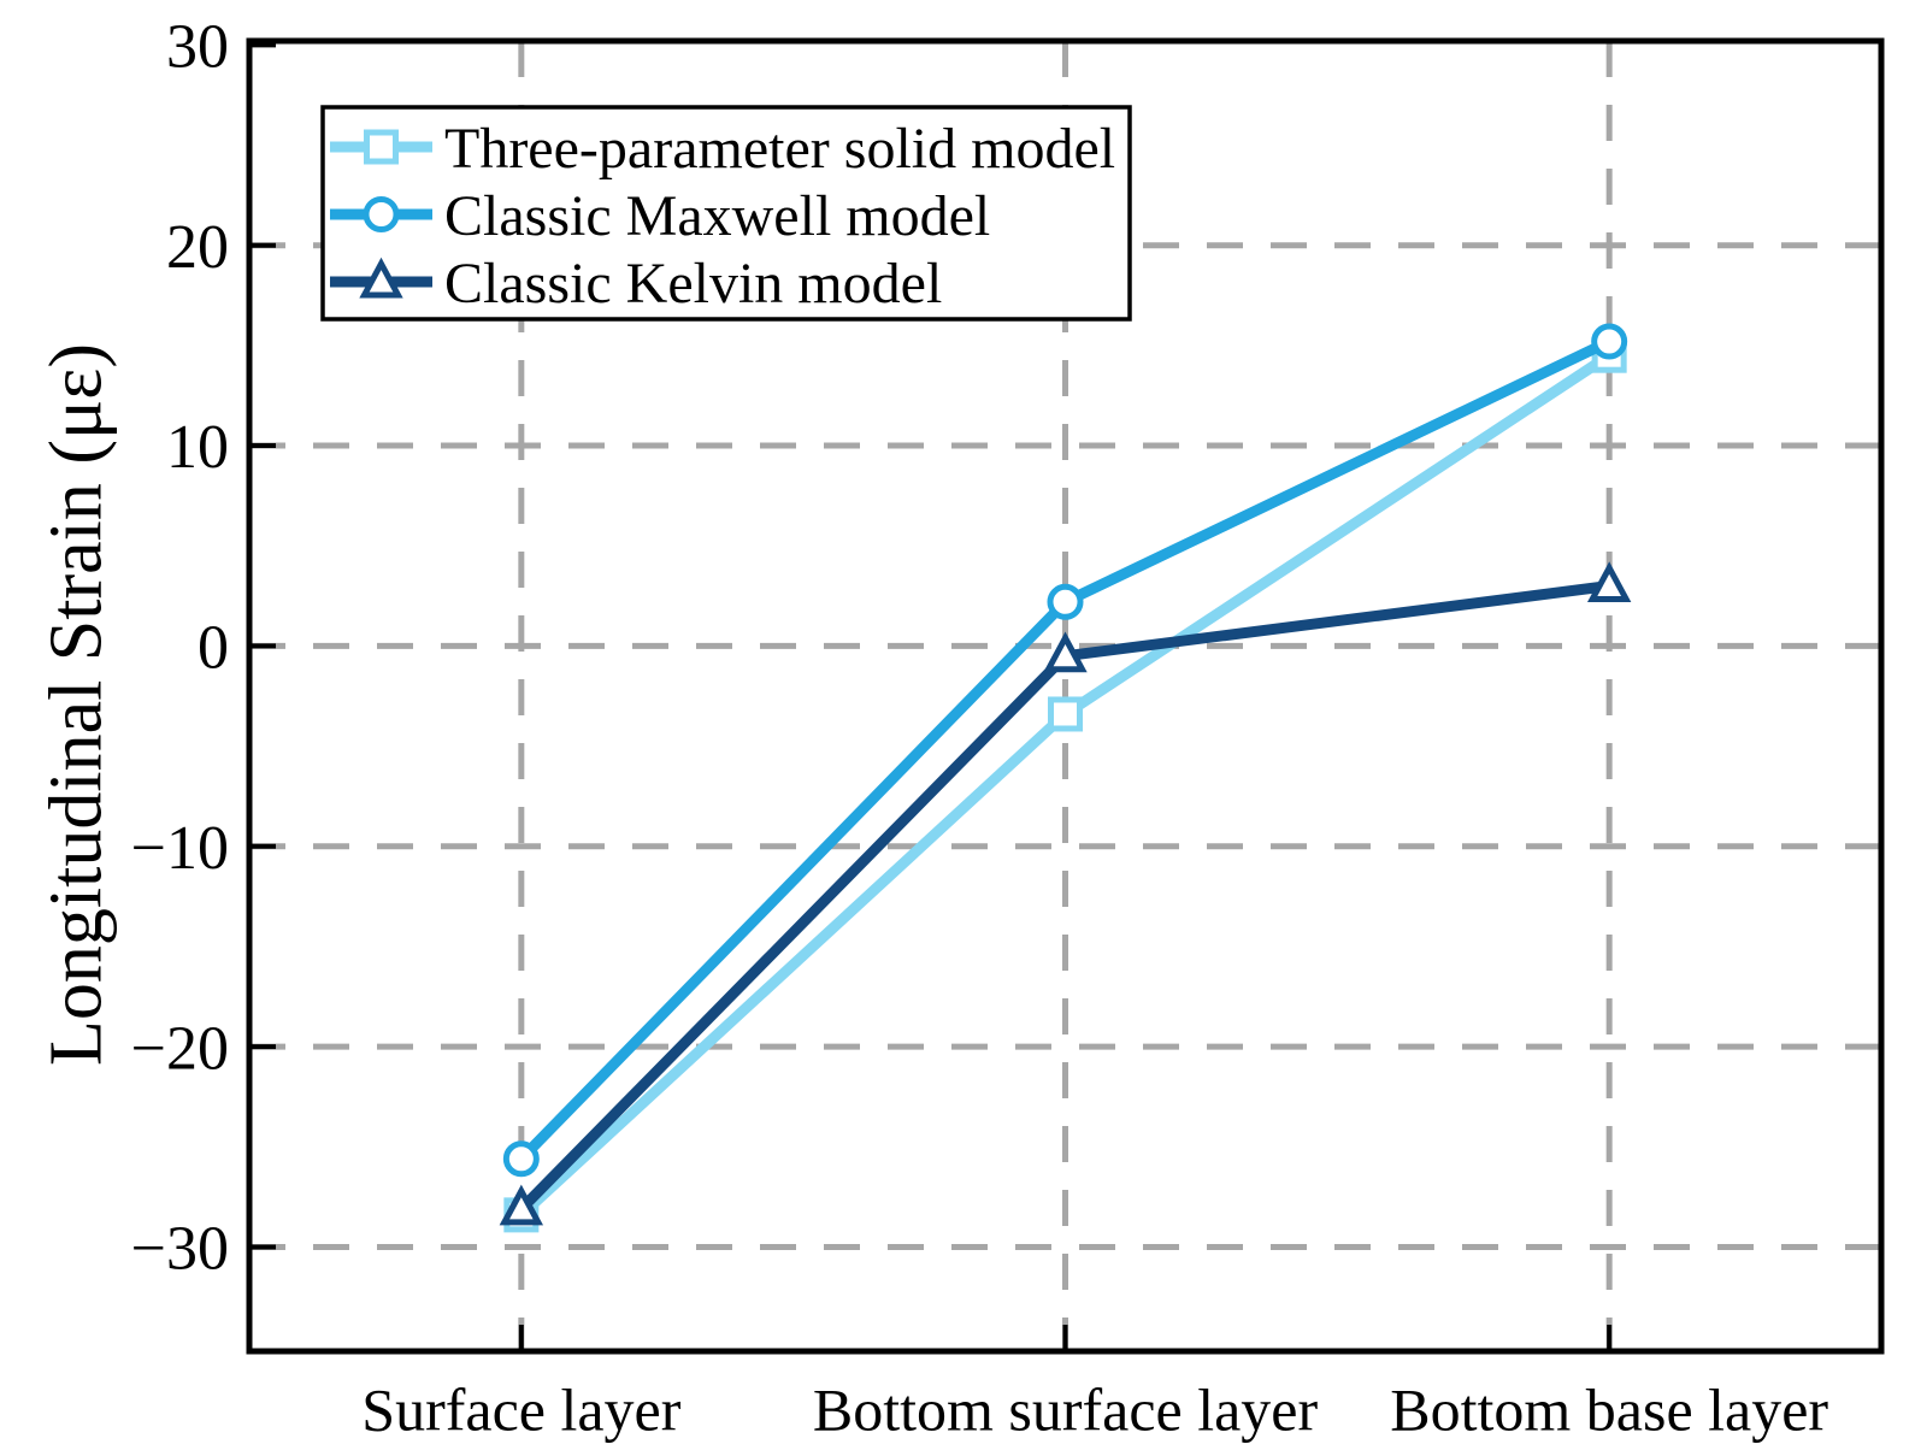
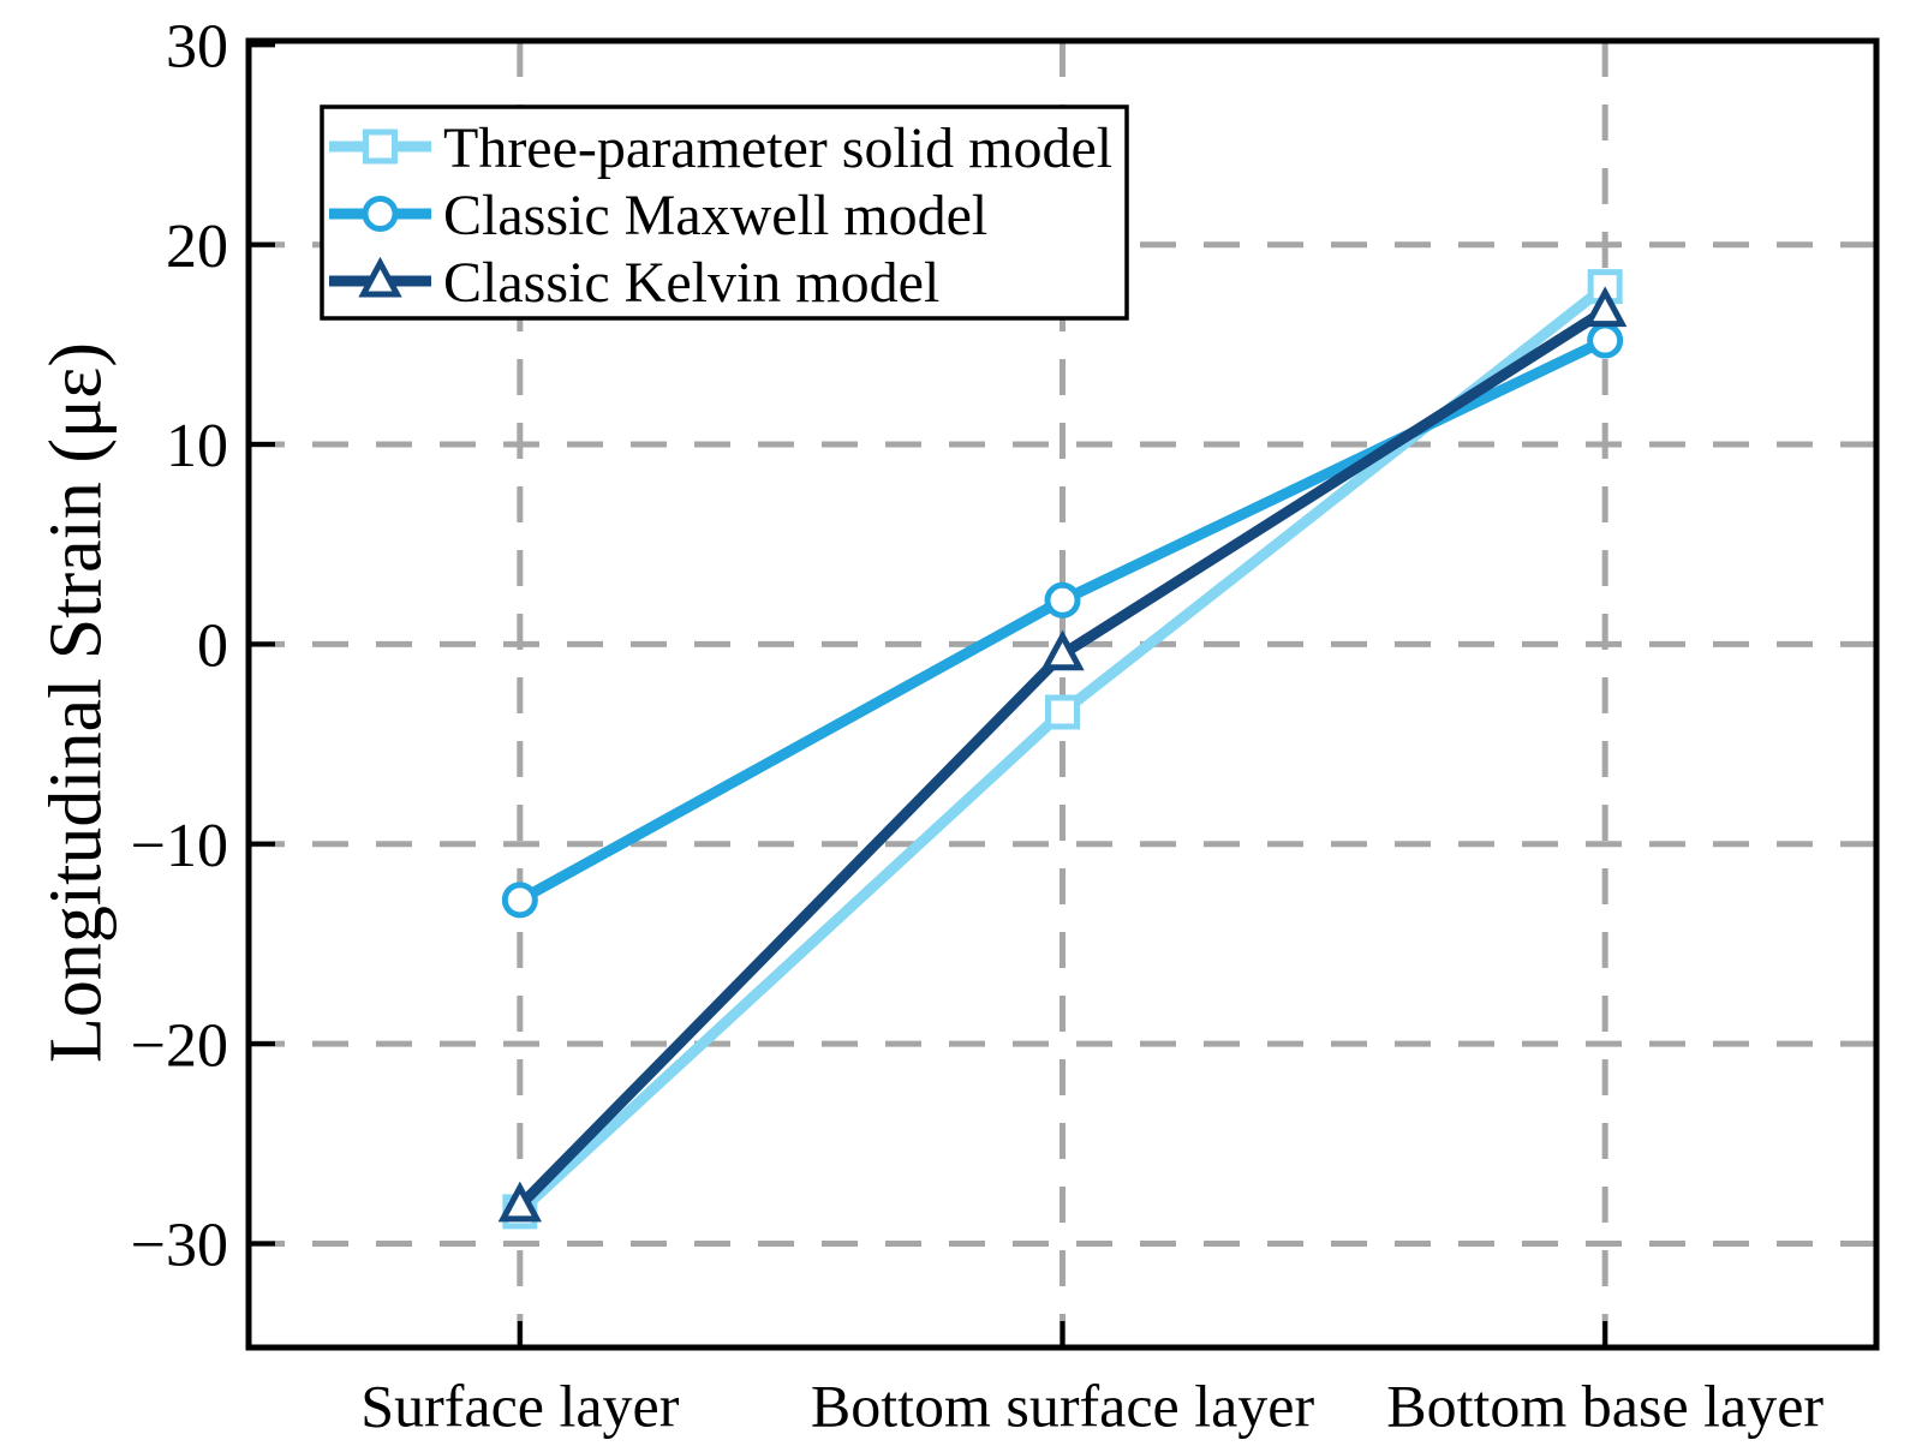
Classic Maxwell model/Surface layer: -25.6 -> -12.8
Three-parameter solid model/Bottom base layer: 14.5 -> 17.9
Classic Kelvin model/Bottom base layer: 3.0 -> 16.7
